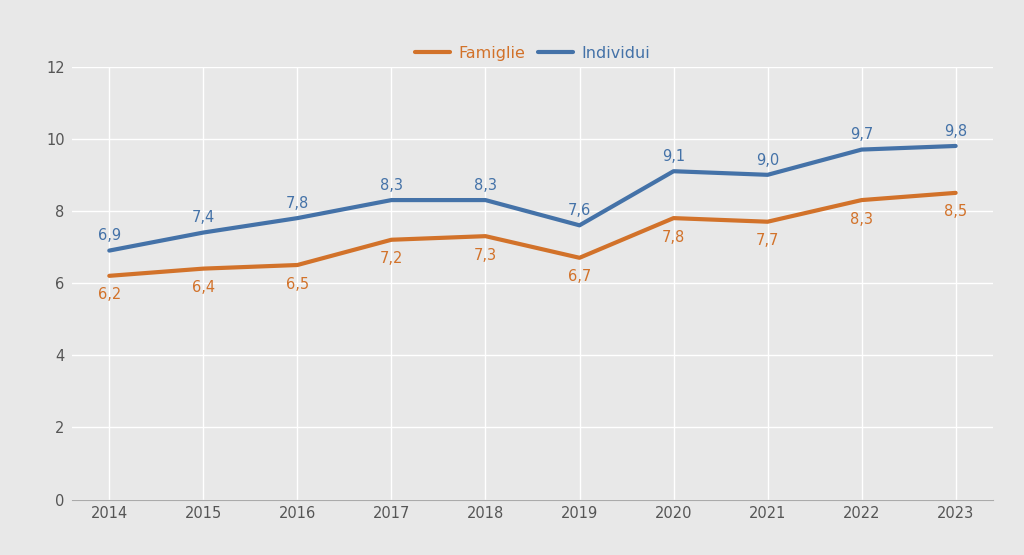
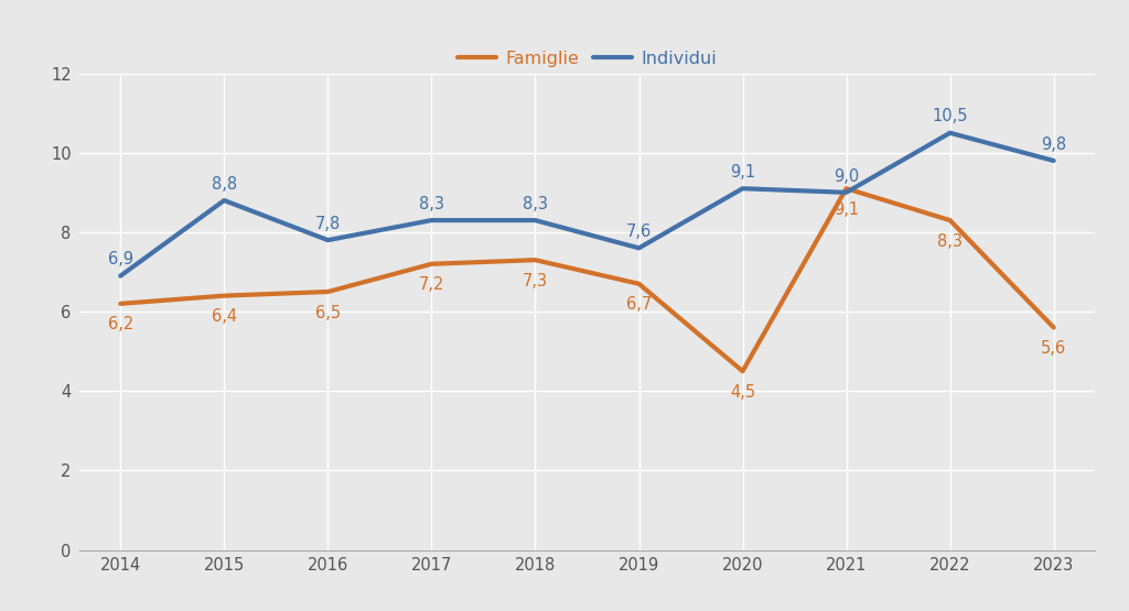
Individui/2015: 7,4 -> 8,8
Famiglie/2020: 7,8 -> 4,5
Famiglie/2021: 7,7 -> 9,1
Individui/2022: 9,7 -> 10,5
Famiglie/2023: 8,5 -> 5,6
